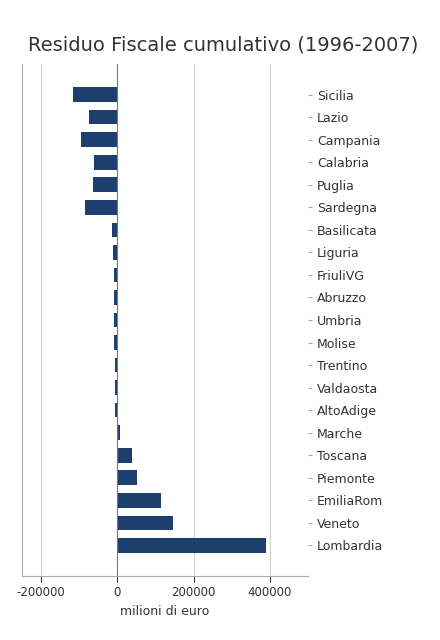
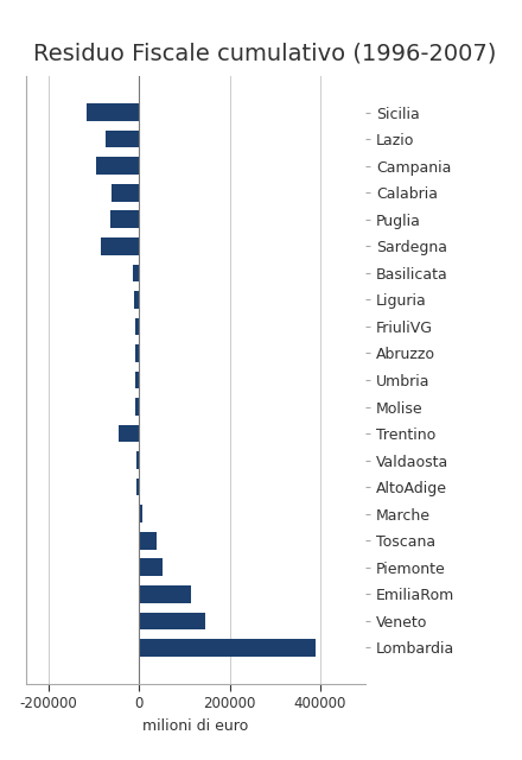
Trentino: -7000 -> -45000
